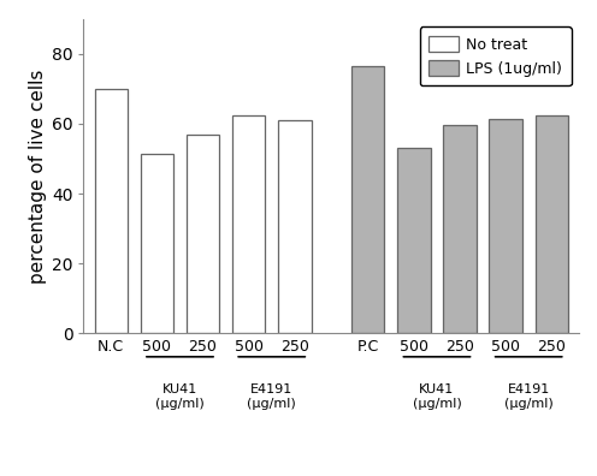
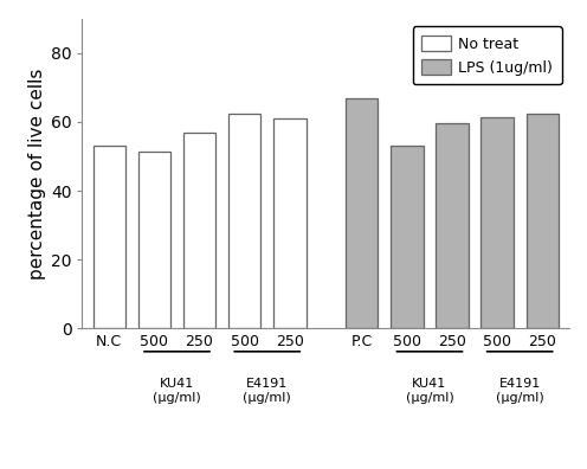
N.C: 70.0 -> 53.0
P.C: 76.5 -> 67.0
